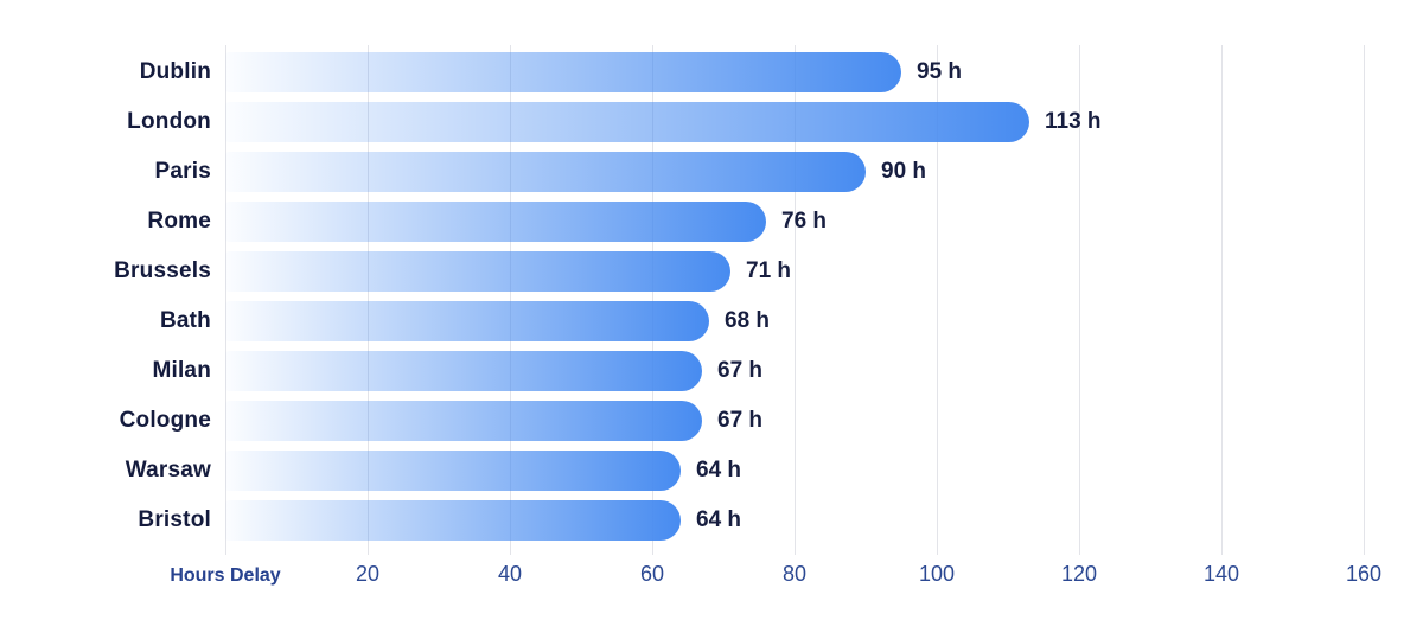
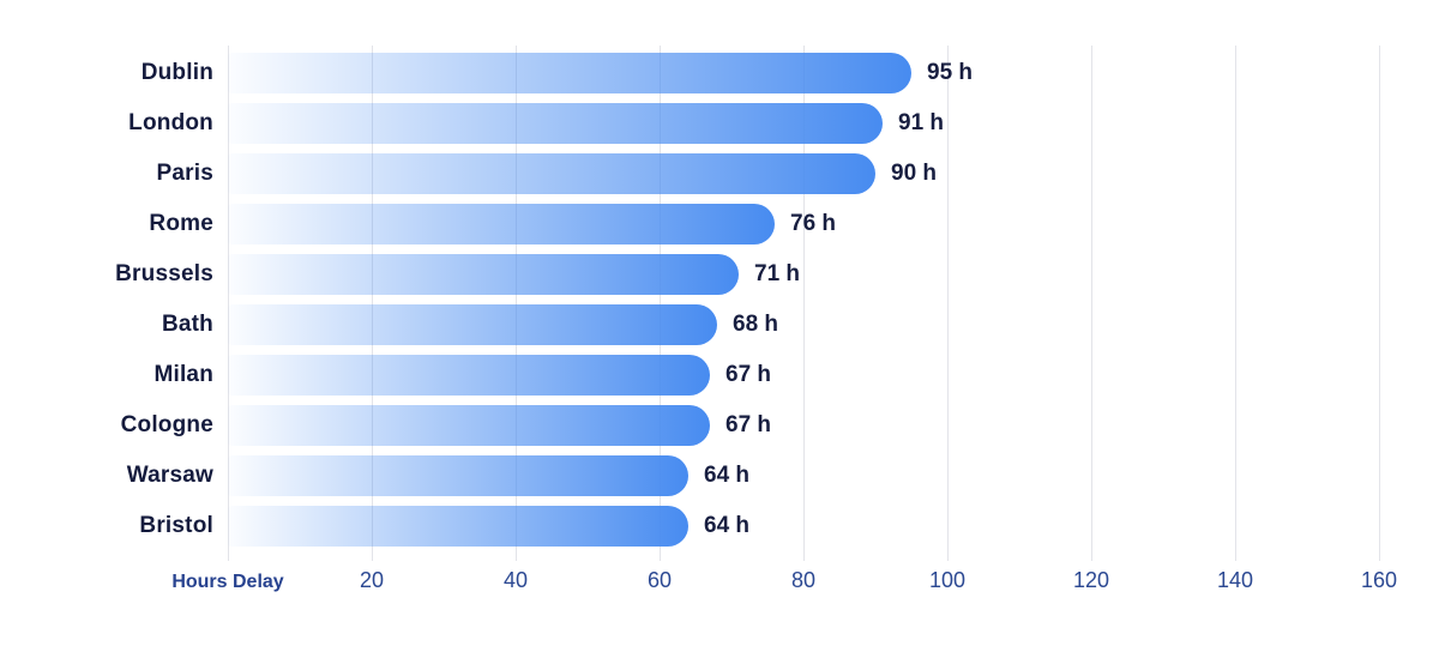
London: 113 -> 91
